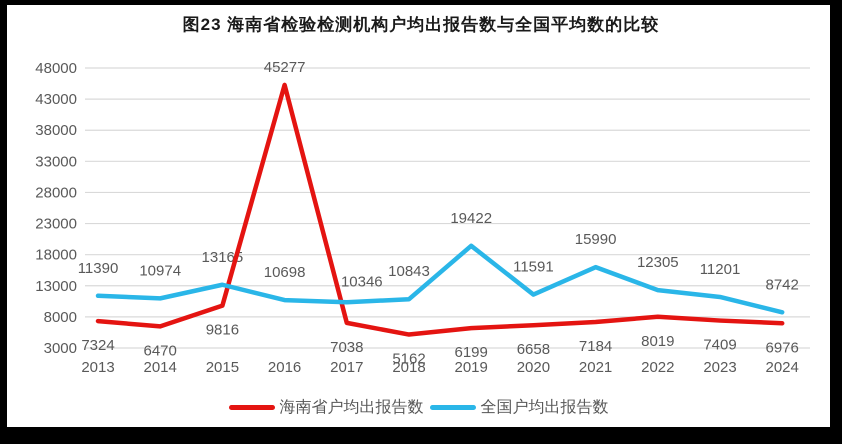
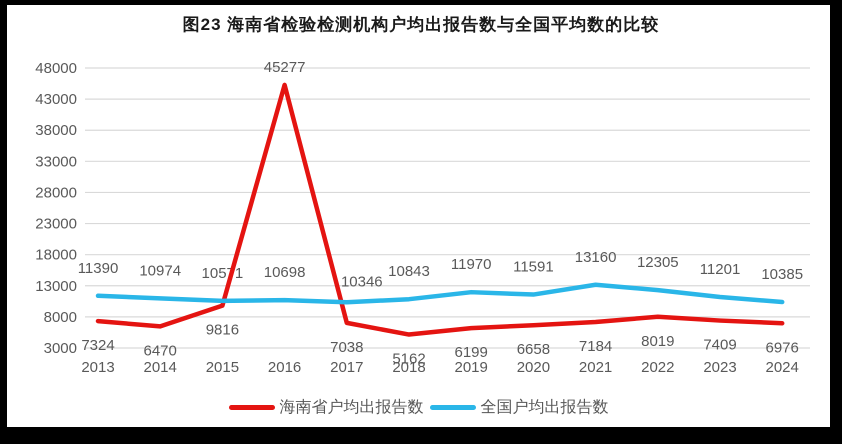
全国户均出报告数/2015: 13165 -> 10571
全国户均出报告数/2019: 19422 -> 11970
全国户均出报告数/2021: 15990 -> 13160
全国户均出报告数/2024: 8742 -> 10385
